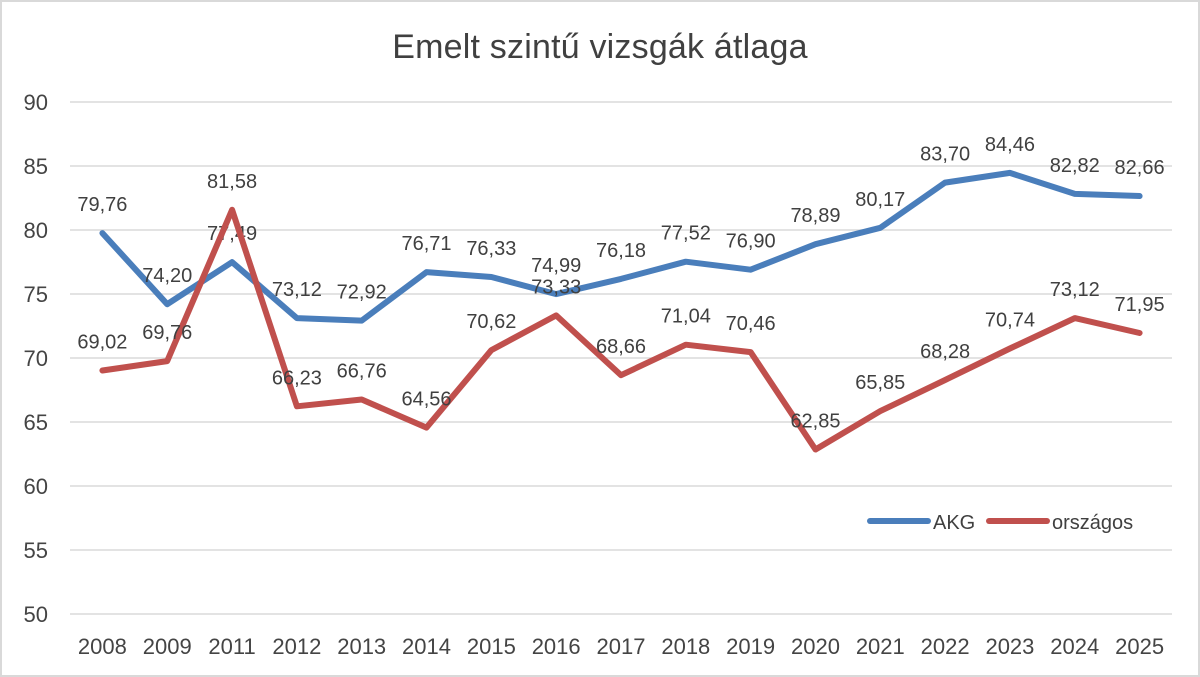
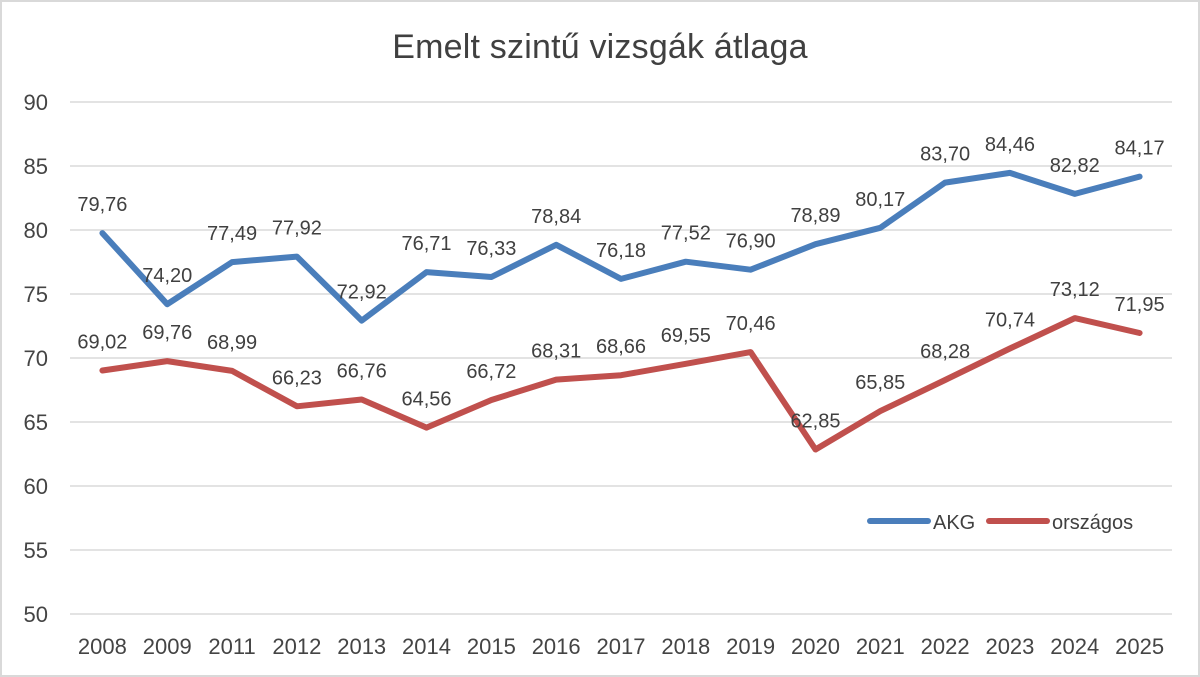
országos/2011: 81,58 -> 68,99
AKG/2012: 73,12 -> 77,92
országos/2015: 70,62 -> 66,72
AKG/2016: 74,99 -> 78,84
országos/2016: 73,33 -> 68,31
országos/2018: 71,04 -> 69,55
AKG/2025: 82,66 -> 84,17
